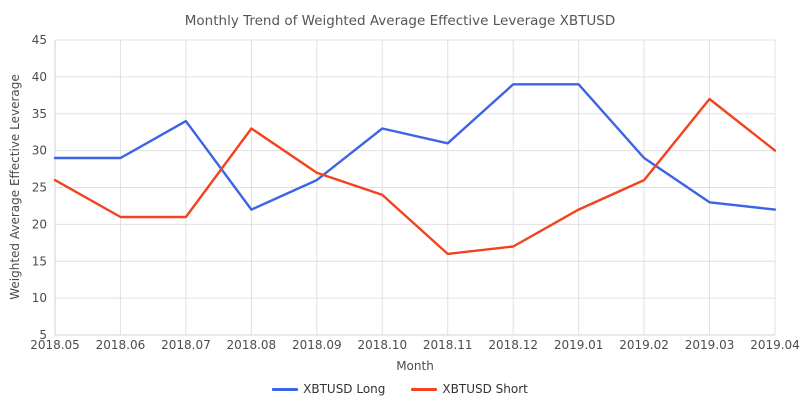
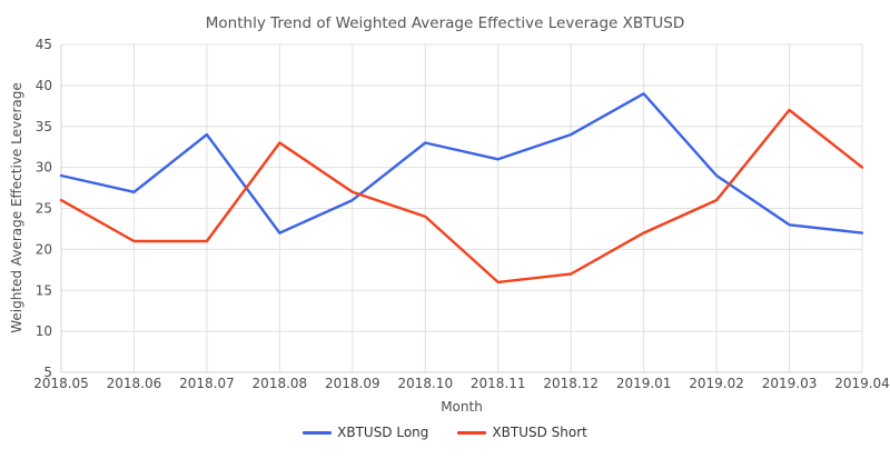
XBTUSD Long/2018.06: 29 -> 27
XBTUSD Long/2018.12: 39 -> 34
